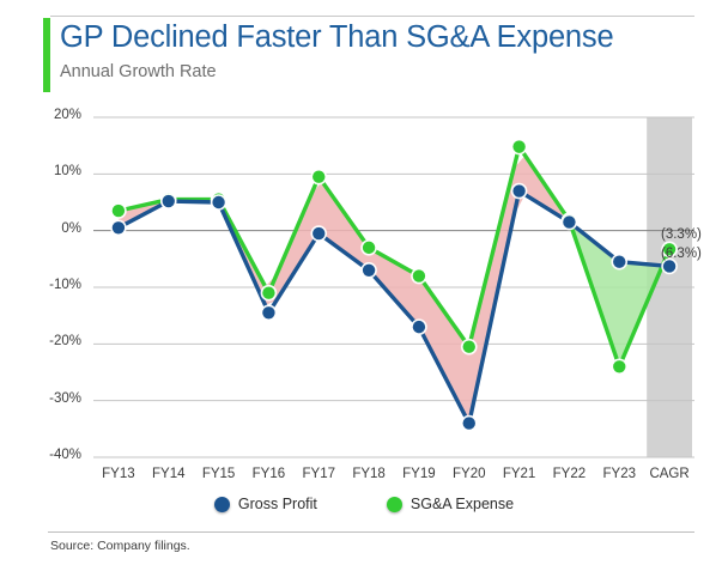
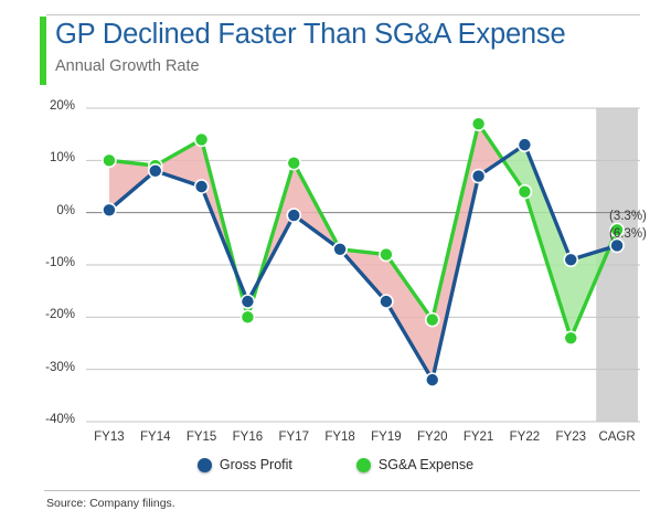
SG&A Expense/FY13: 4% -> 10%
Gross Profit/FY14: 5% -> 8%
SG&A Expense/FY14: 6% -> 9%
SG&A Expense/FY15: 6% -> 14%
Gross Profit/FY16: -14% -> -17%
SG&A Expense/FY16: -11% -> -20%
SG&A Expense/FY18: -3% -> -7%
Gross Profit/FY20: -34% -> -32%
SG&A Expense/FY21: 15% -> 17%
Gross Profit/FY22: 2% -> 13%
SG&A Expense/FY22: 2% -> 4%
Gross Profit/FY23: -6% -> -9%
